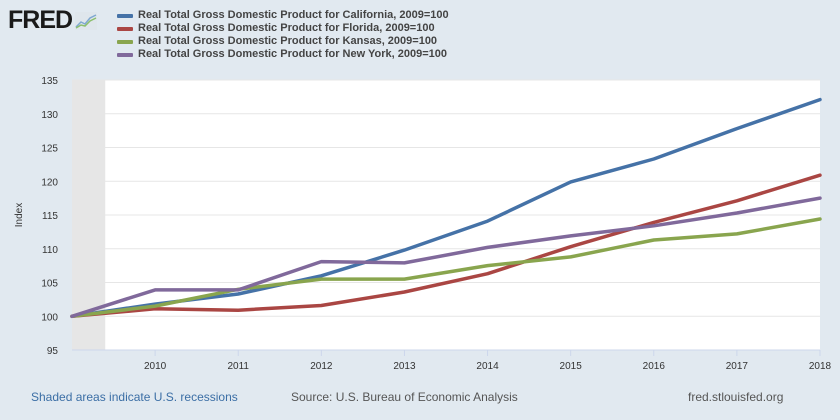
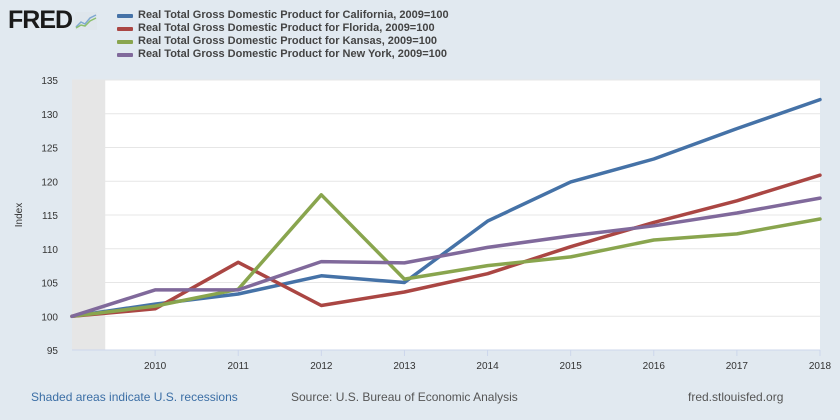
Real Total Gross Domestic Product for Florida, 2009=100/2011: 101 -> 108
Real Total Gross Domestic Product for Kansas, 2009=100/2012: 106 -> 118
Real Total Gross Domestic Product for California, 2009=100/2013: 110 -> 105
